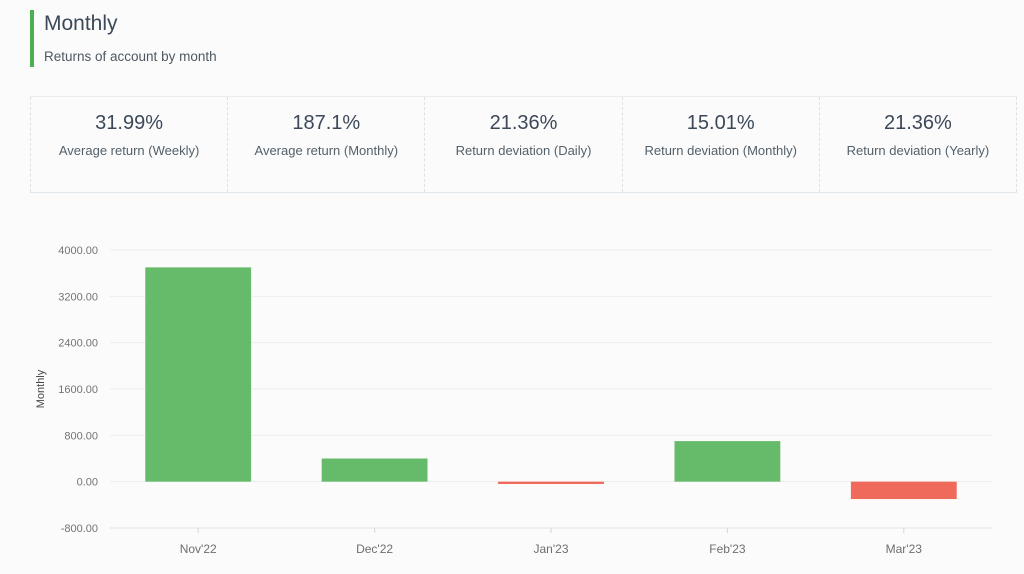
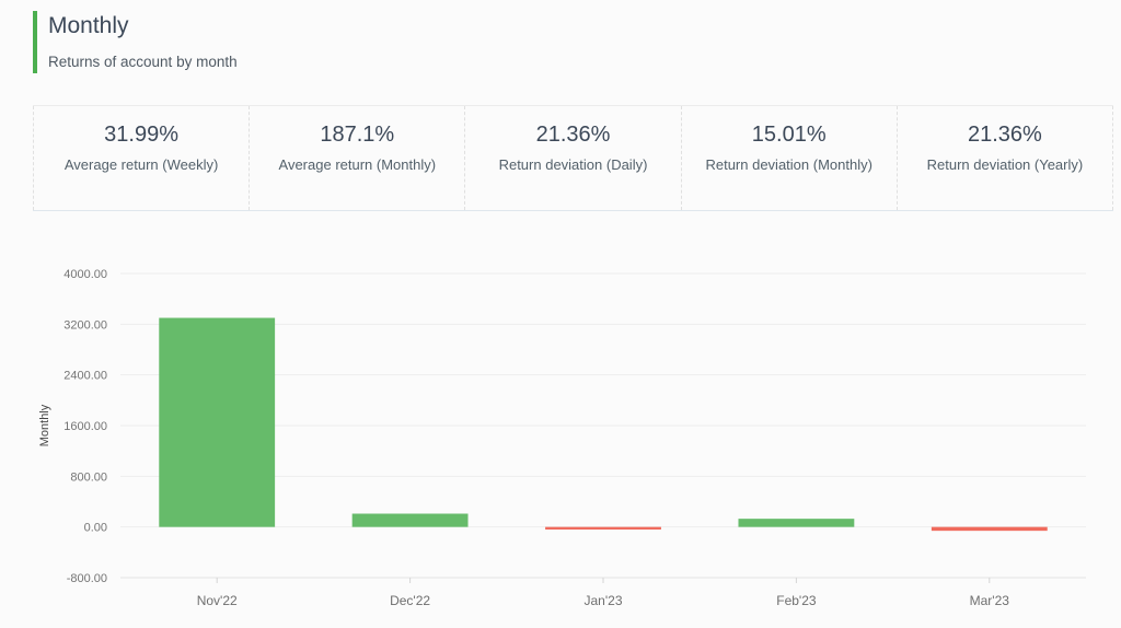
Nov'22: 3700 -> 3300
Dec'22: 400 -> 200
Feb'23: 700 -> 100
Mar'23: -300 -> -100
